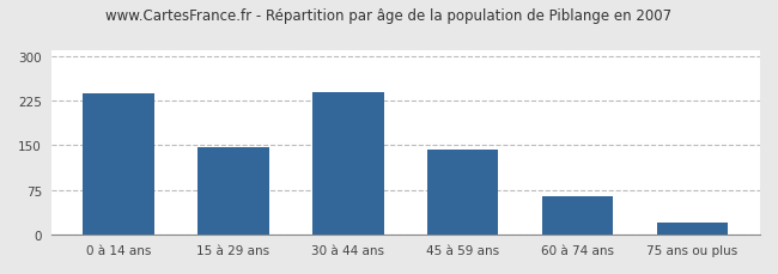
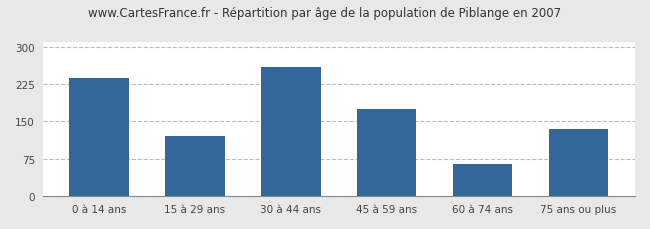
15 à 29 ans: 147 -> 120
30 à 44 ans: 240 -> 260
45 à 59 ans: 143 -> 175
75 ans ou plus: 20 -> 135
